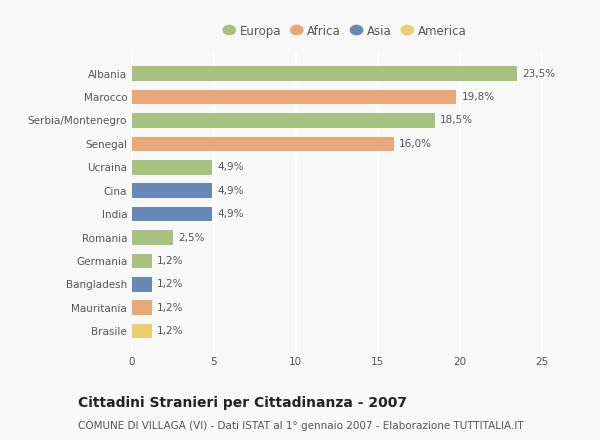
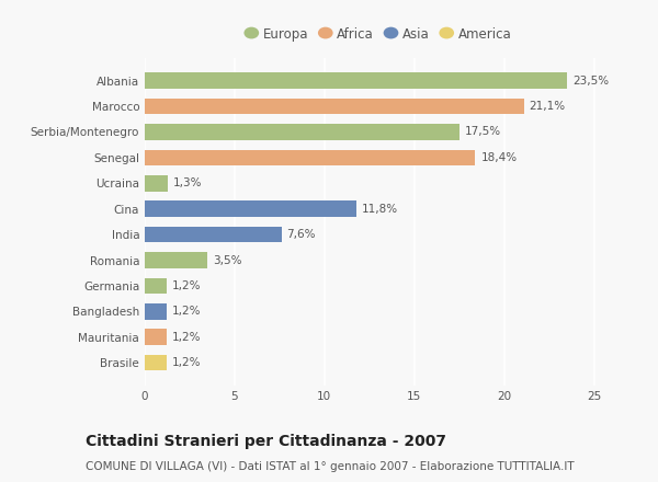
Marocco: 19,8% -> 21,1%
Serbia/Montenegro: 18,5% -> 17,5%
Senegal: 16,0% -> 18,4%
Ucraina: 4,9% -> 1,3%
Cina: 4,9% -> 11,8%
India: 4,9% -> 7,6%
Romania: 2,5% -> 3,5%
